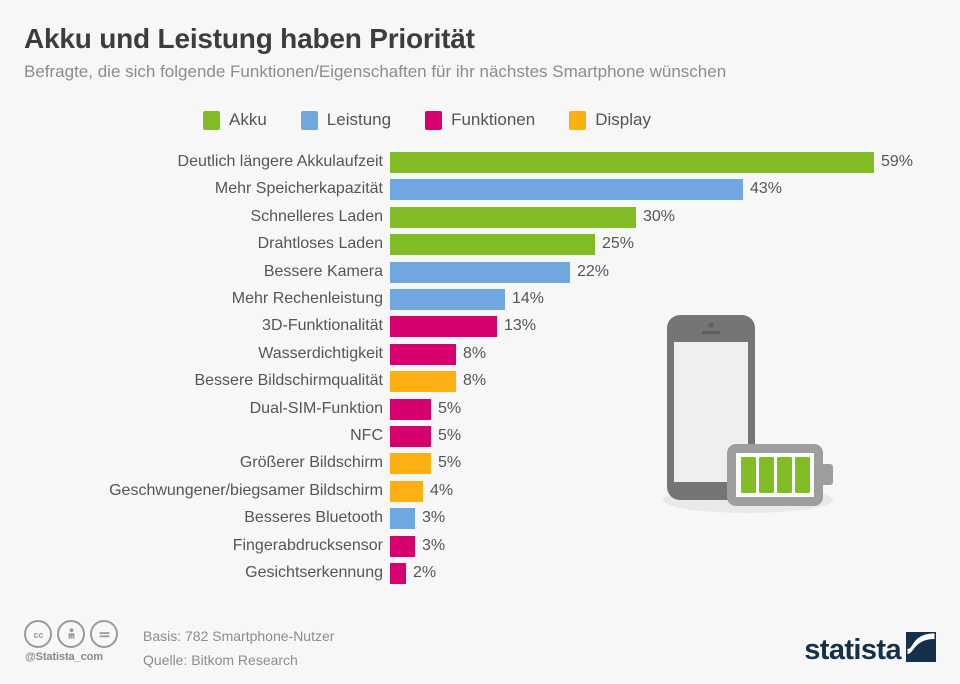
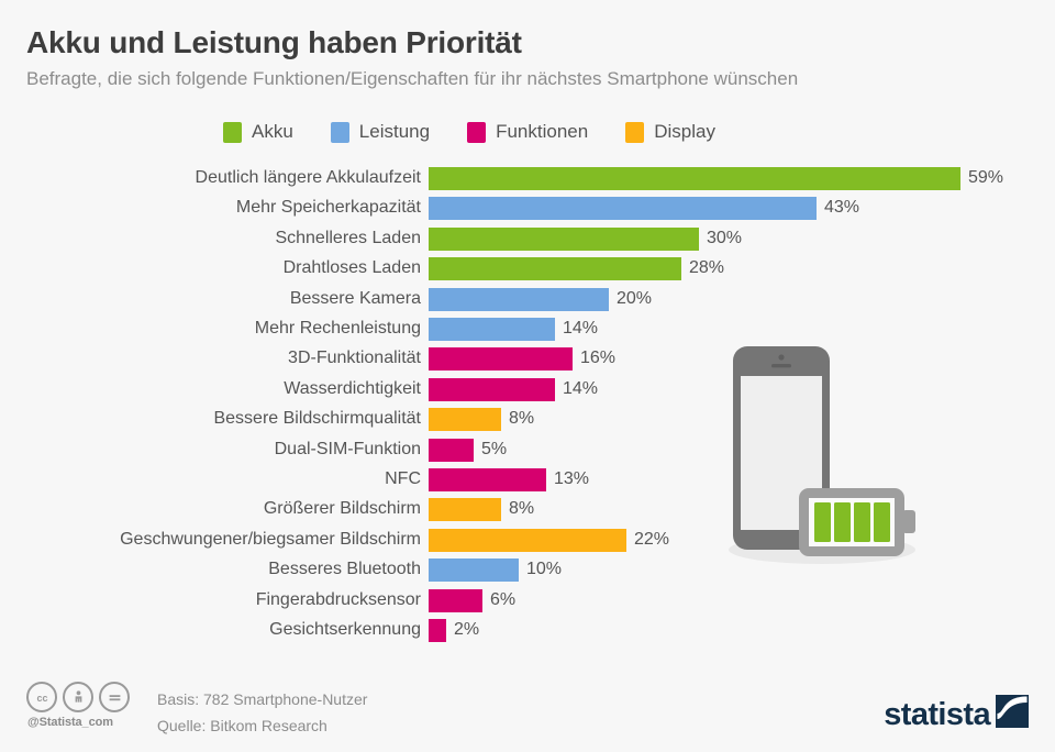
Drahtloses Laden: 25% -> 28%
Bessere Kamera: 22% -> 20%
3D-Funktionalität: 13% -> 16%
Wasserdichtigkeit: 8% -> 14%
NFC: 5% -> 13%
Größerer Bildschirm: 5% -> 8%
Geschwungener/biegsamer Bildschirm: 4% -> 22%
Besseres Bluetooth: 3% -> 10%
Fingerabdrucksensor: 3% -> 6%
